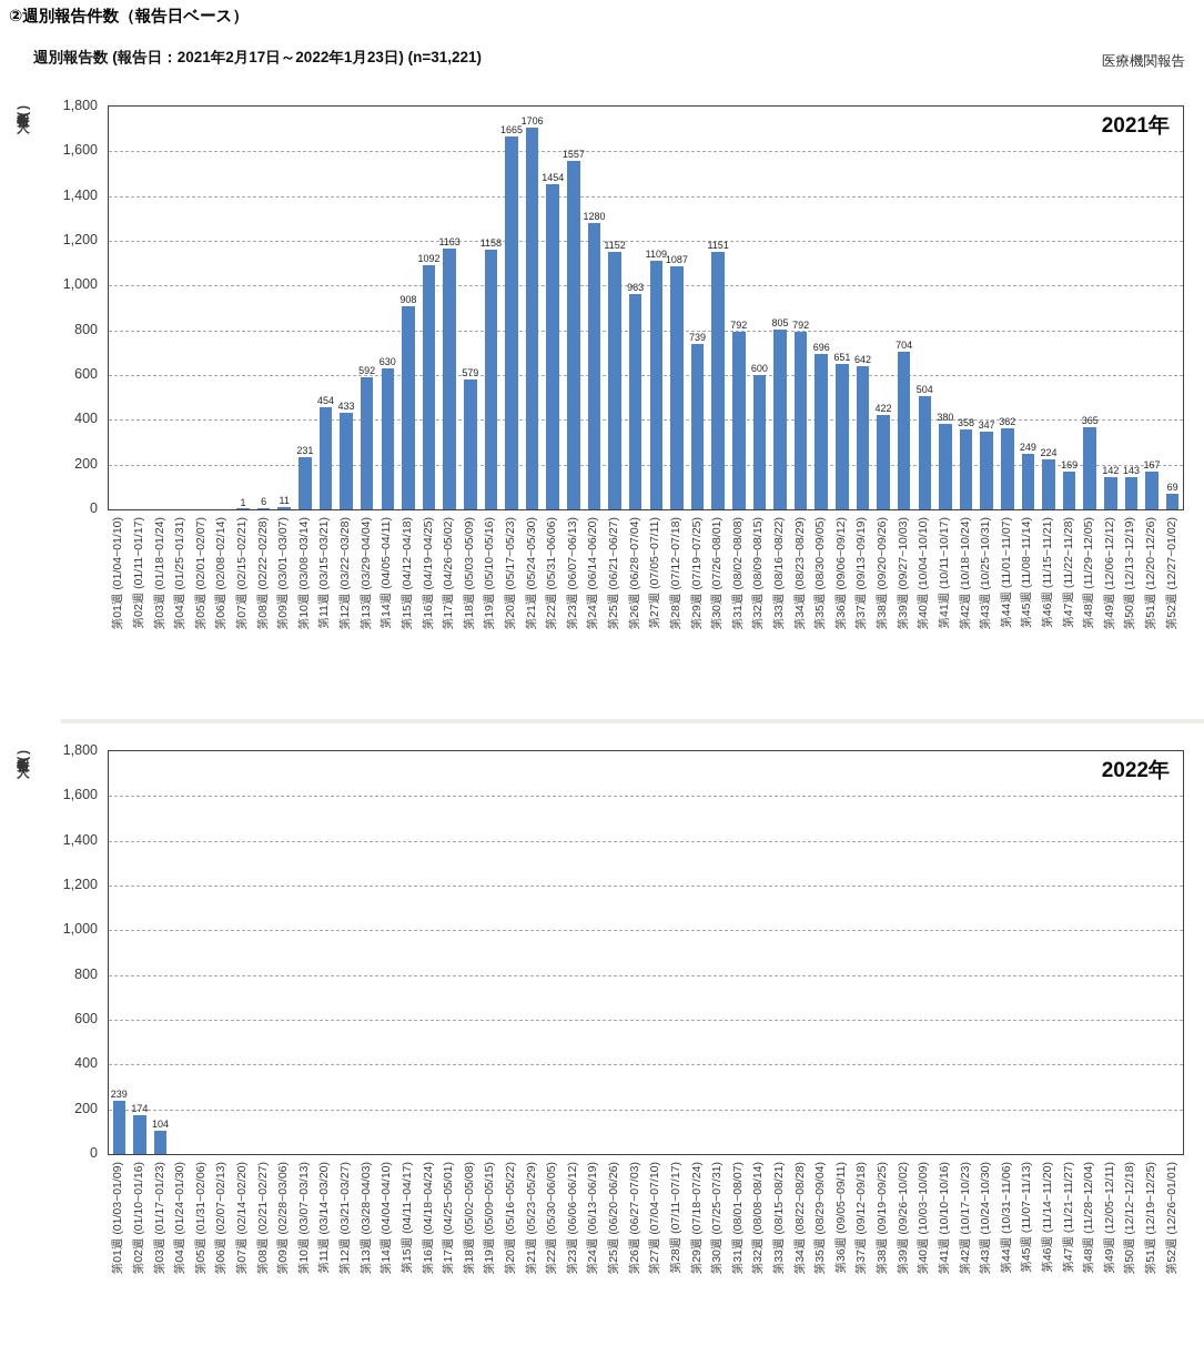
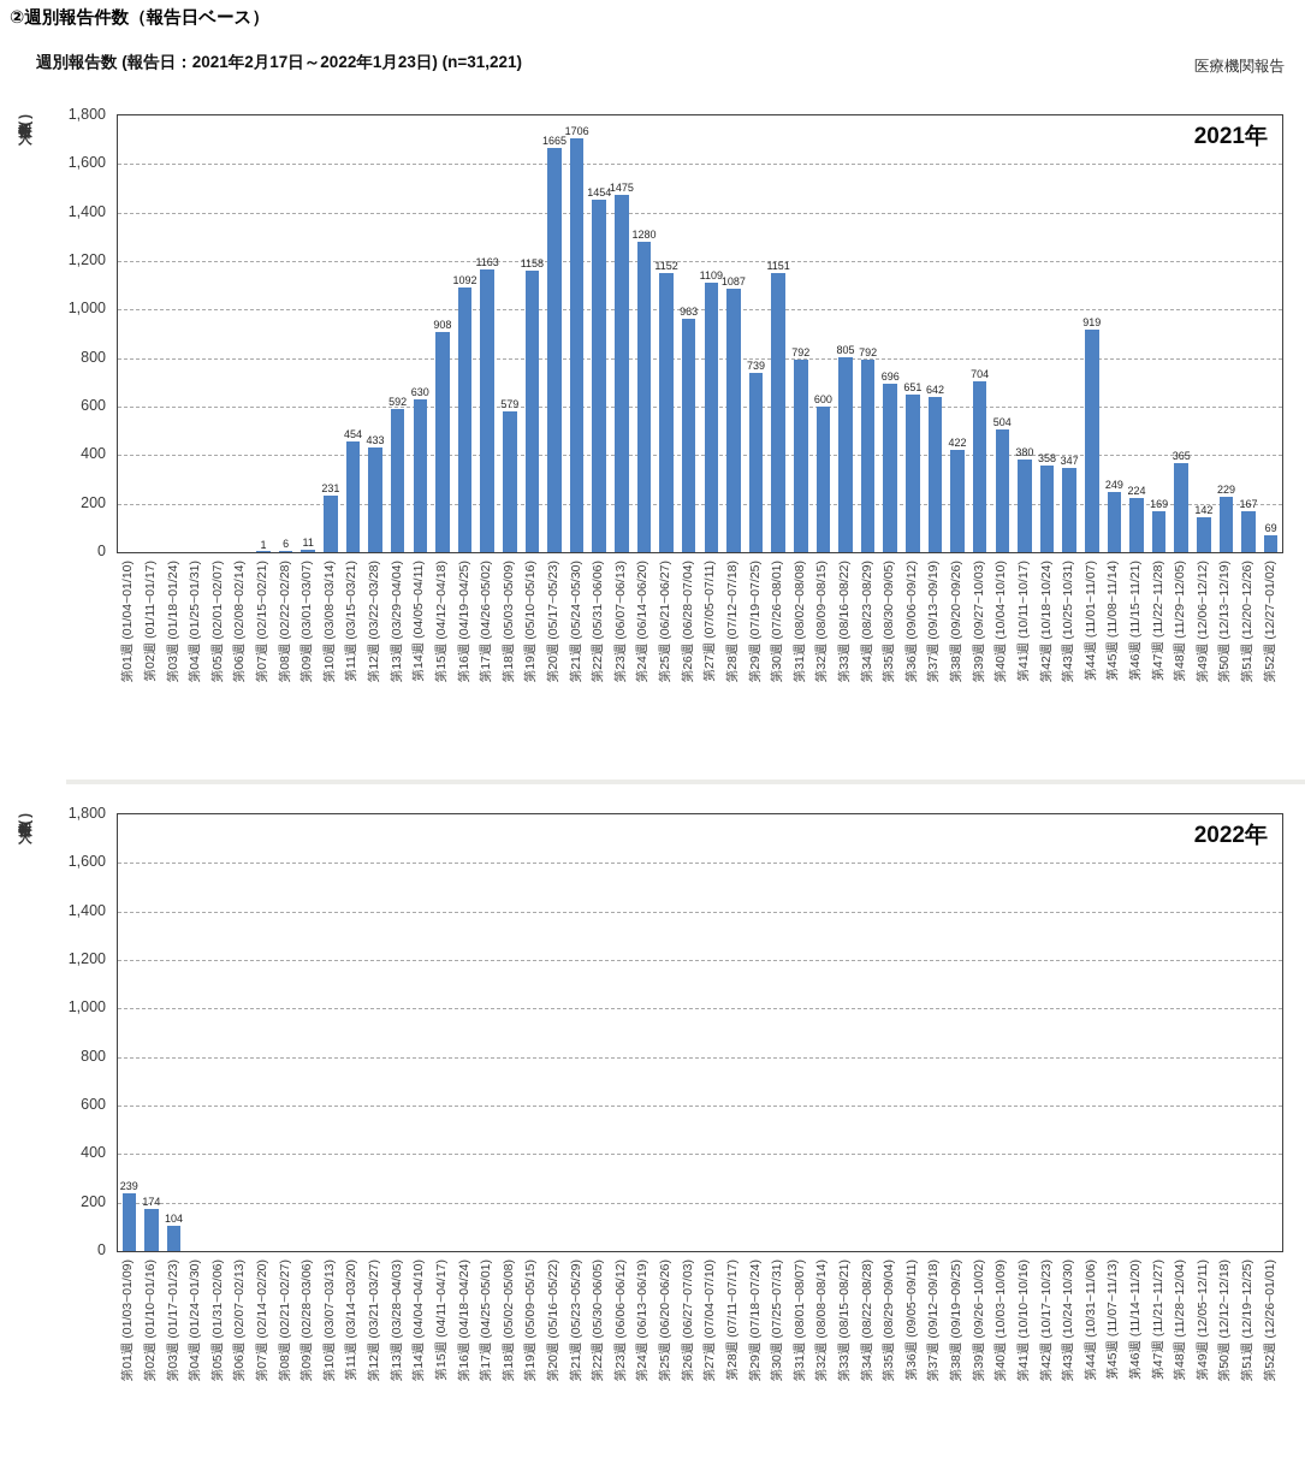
2021年/第23週 (06/07~06/13): 1557 -> 1475
2021年/第44週 (11/01~11/07): 362 -> 919
2021年/第50週 (12/13~12/19): 143 -> 229
